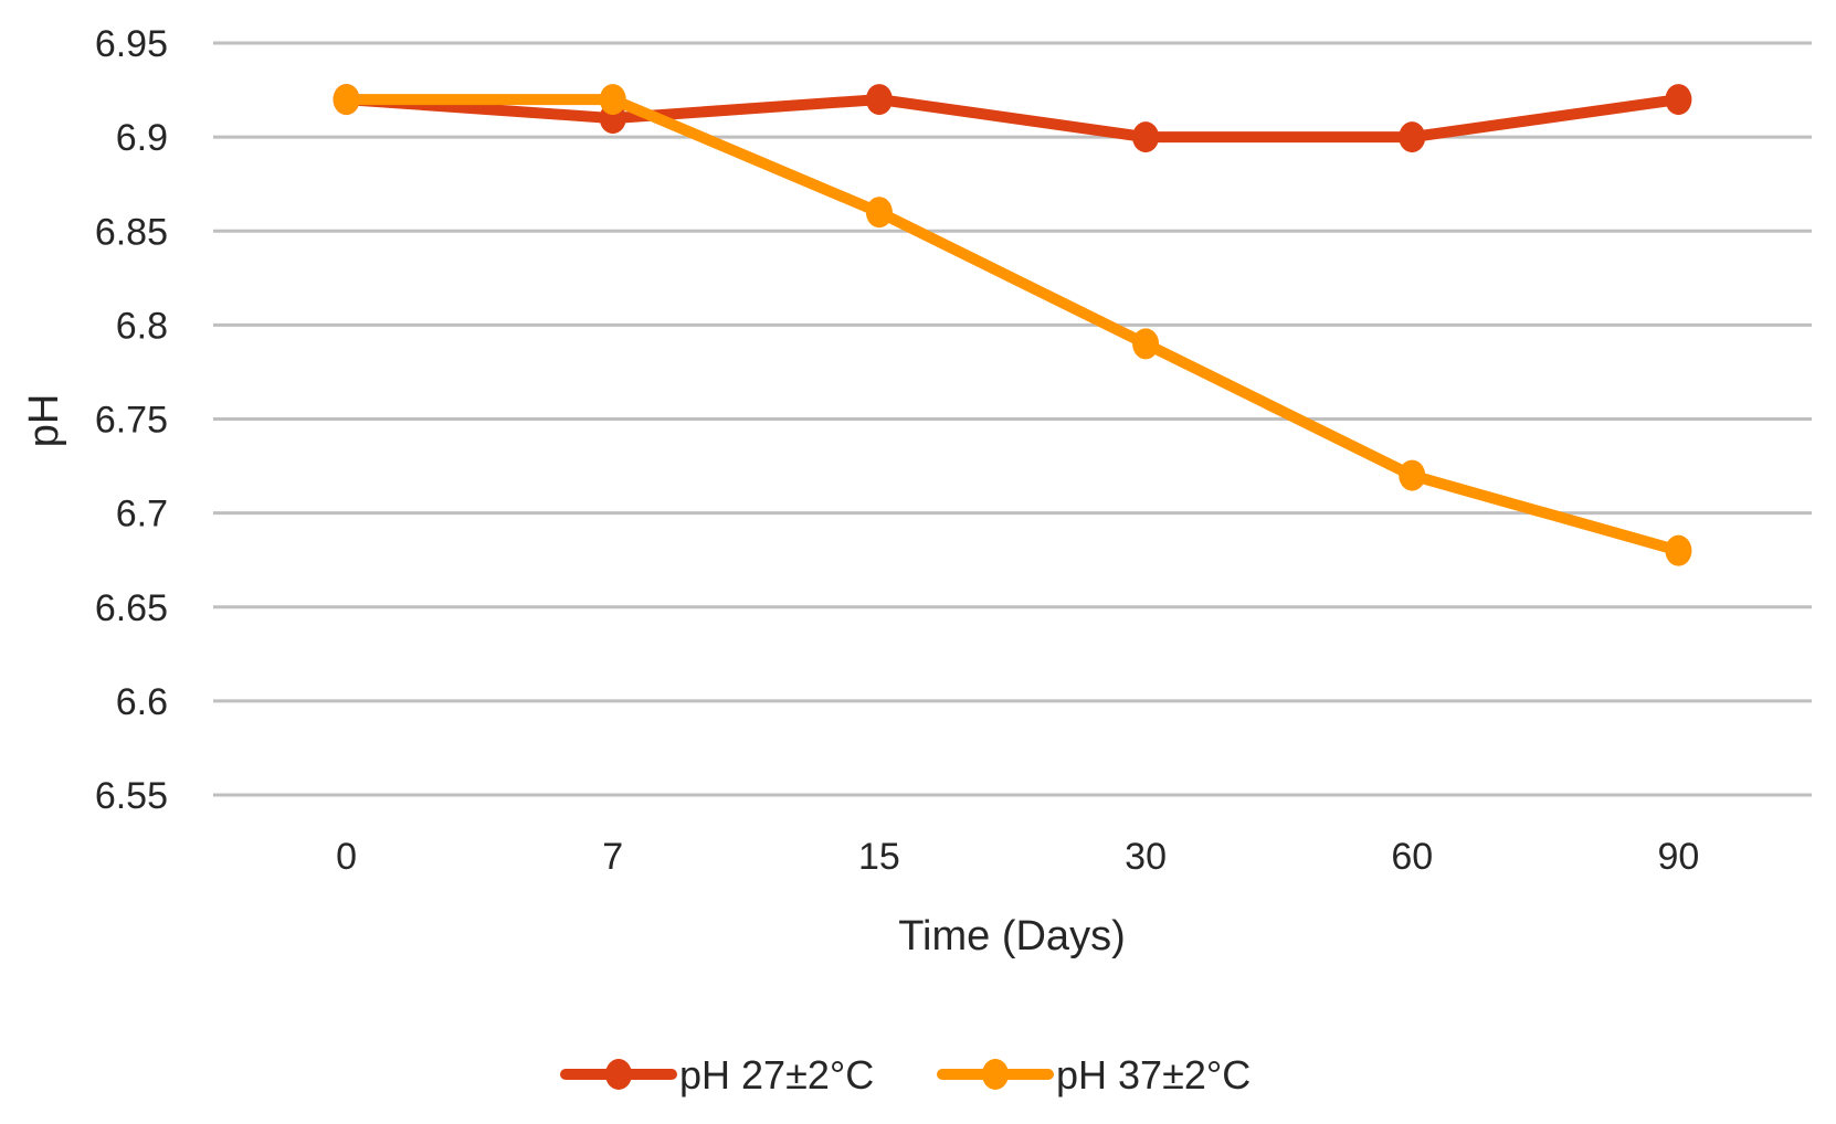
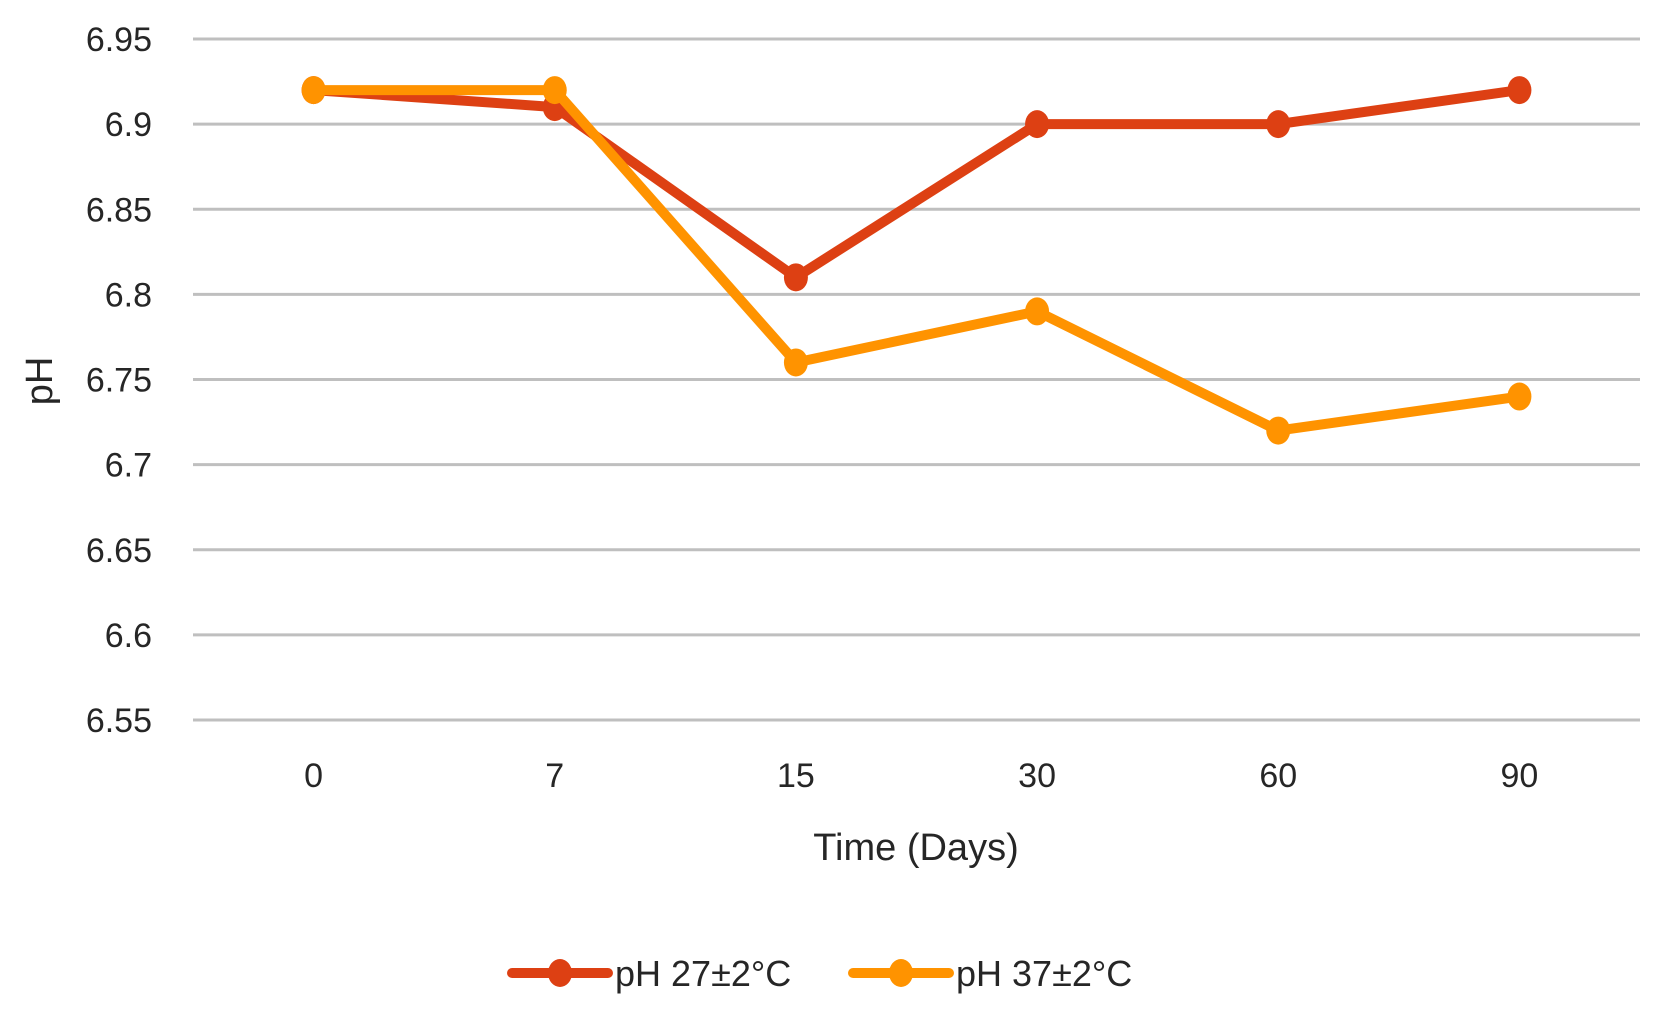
pH 27±2°C/15: 6.92 -> 6.81
pH 37±2°C/15: 6.86 -> 6.76
pH 37±2°C/90: 6.68 -> 6.74
